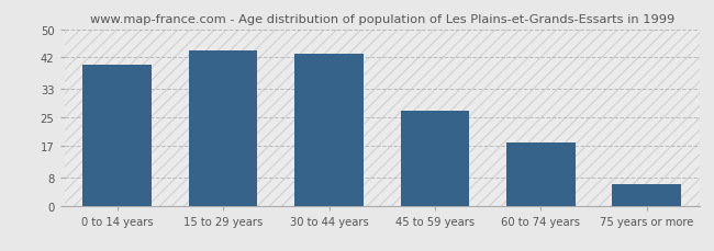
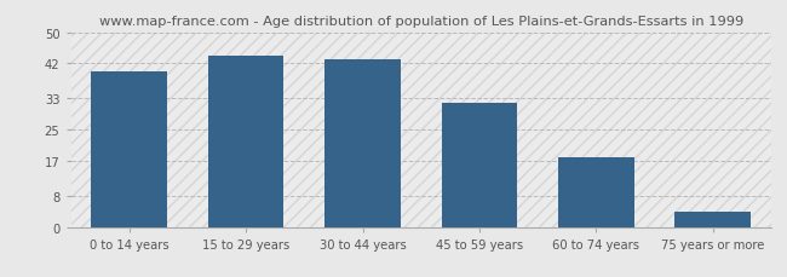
45 to 59 years: 27 -> 32
75 years or more: 6 -> 4
